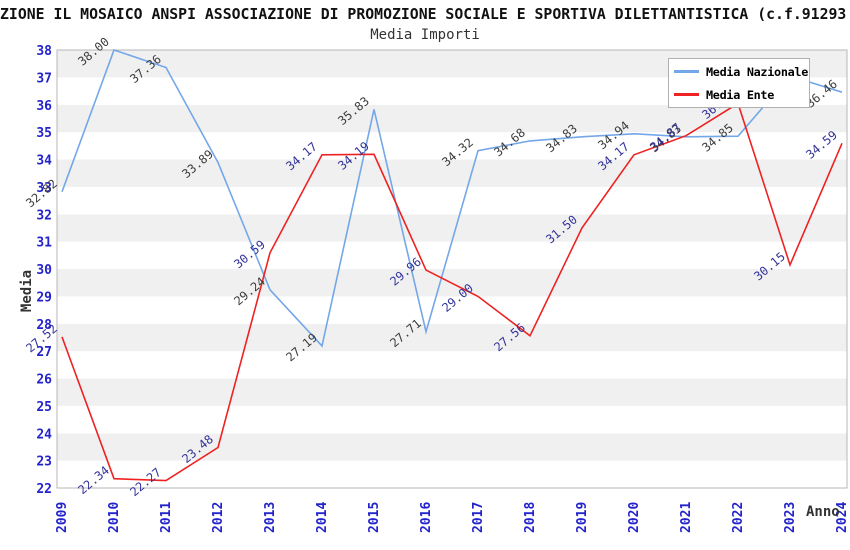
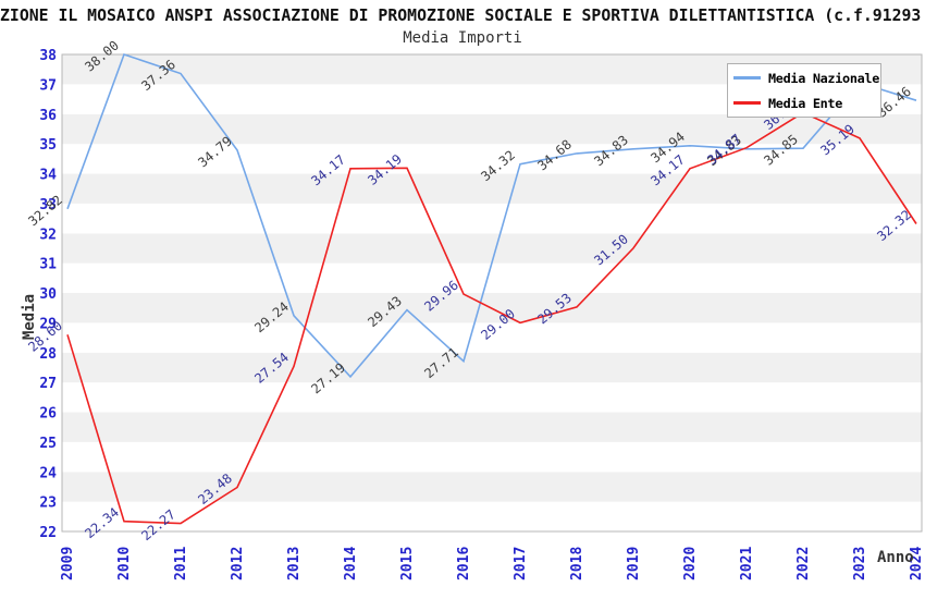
Media Ente/2009: 27.52 -> 28.60
Media Nazionale/2012: 33.89 -> 34.79
Media Ente/2013: 30.59 -> 27.54
Media Nazionale/2015: 35.83 -> 29.43
Media Ente/2018: 27.56 -> 29.53
Media Ente/2023: 30.15 -> 35.19
Media Ente/2024: 34.59 -> 32.32
